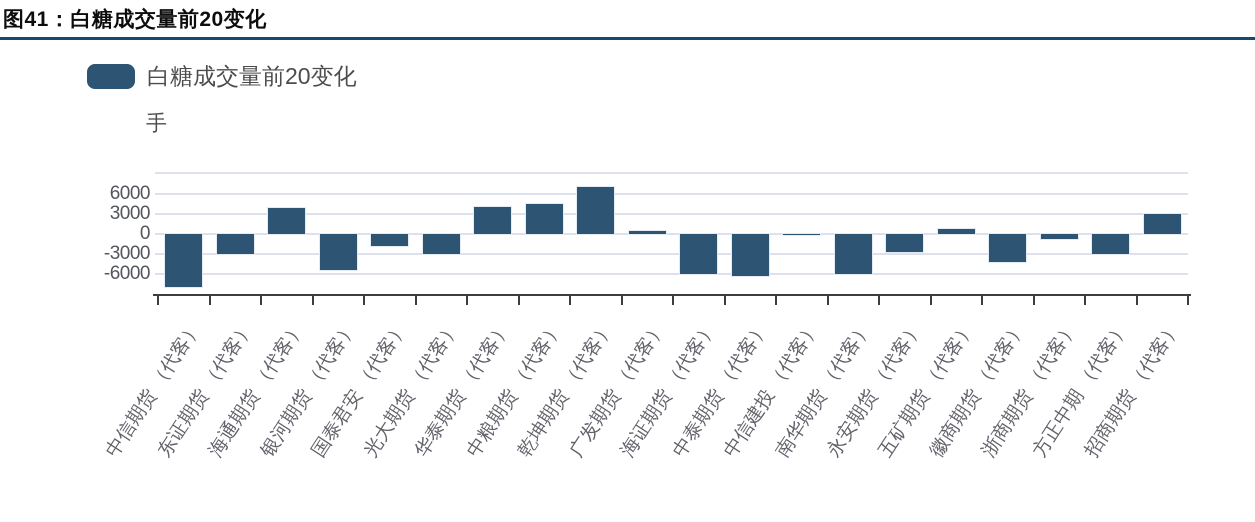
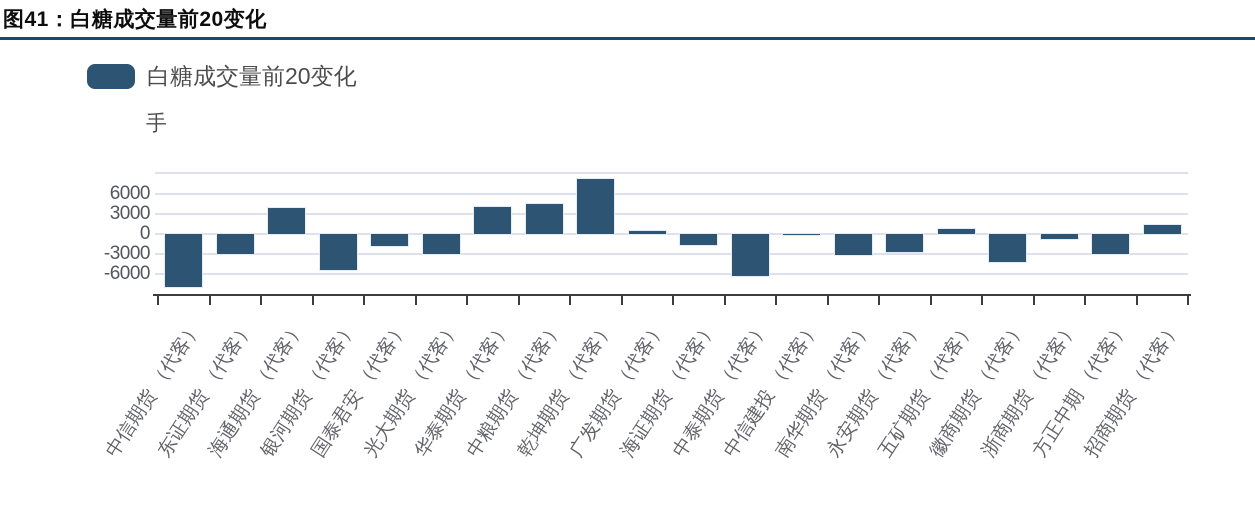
乾坤期货 （代客）: 7000 -> 8000
海证期货 （代客）: -6000 -> -2000
南华期货 （代客）: -6000 -> -3000
招商期货 （代客）: 3000 -> 1000
